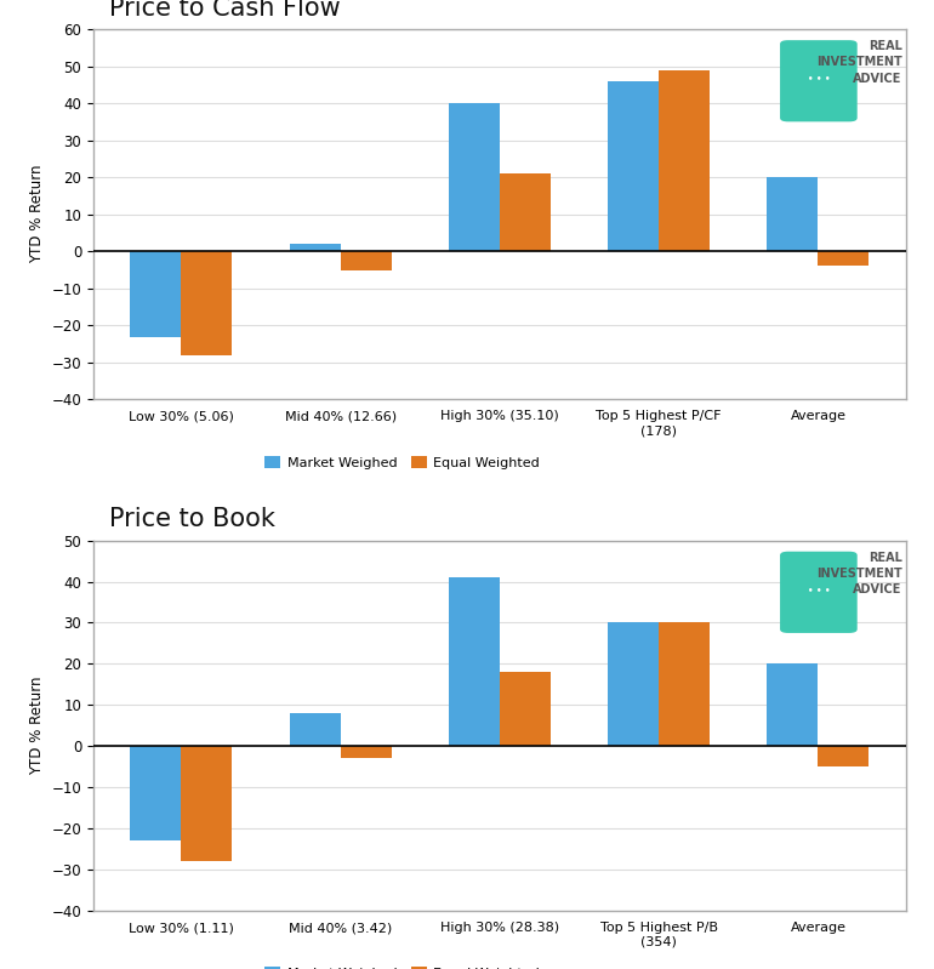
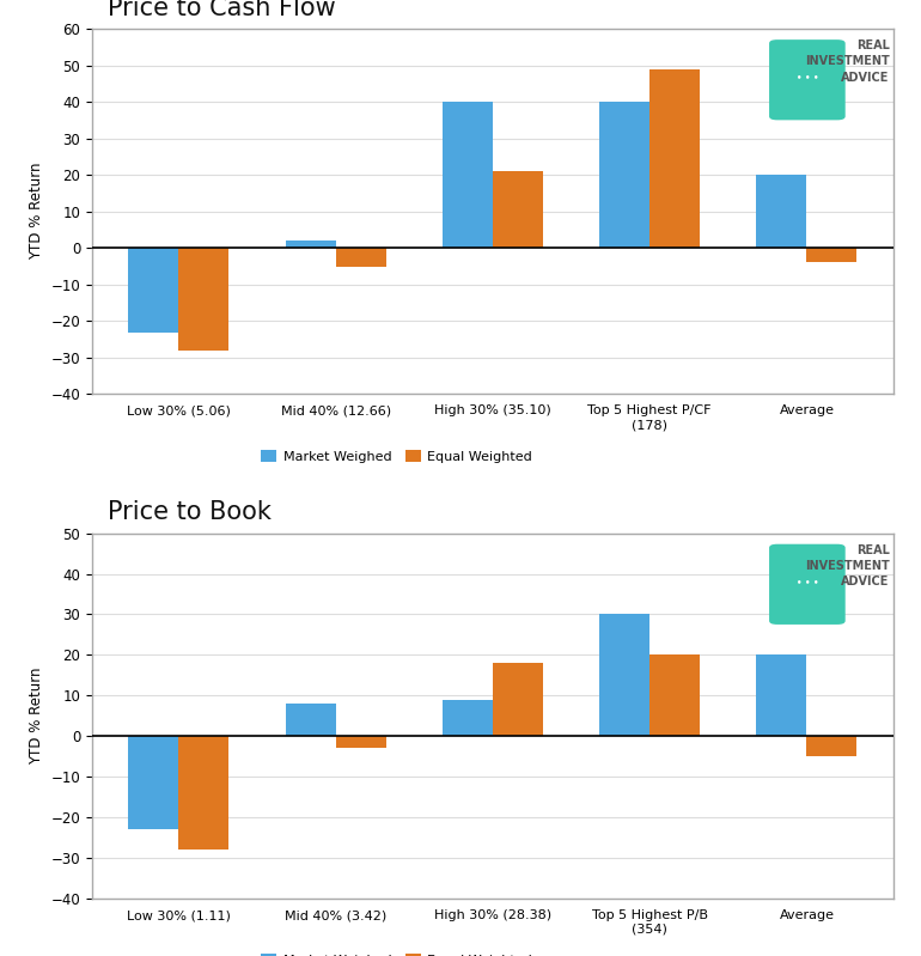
Market Weighed/Top 5 Highest P/CF (178): 46 -> 40
Price to Book/Market Weighed/High 30% (28.38): 41 -> 9
Price to Book/Equal Weighted/Top 5 Highest P/B (354): 30 -> 20
